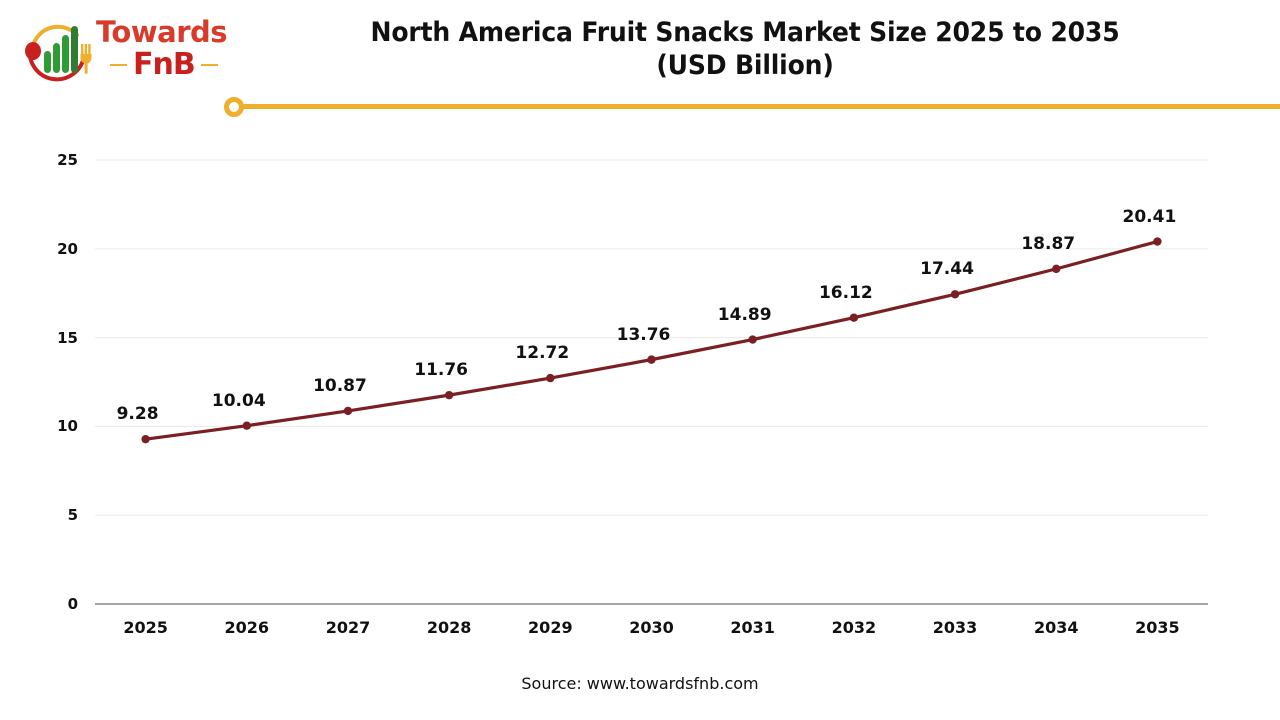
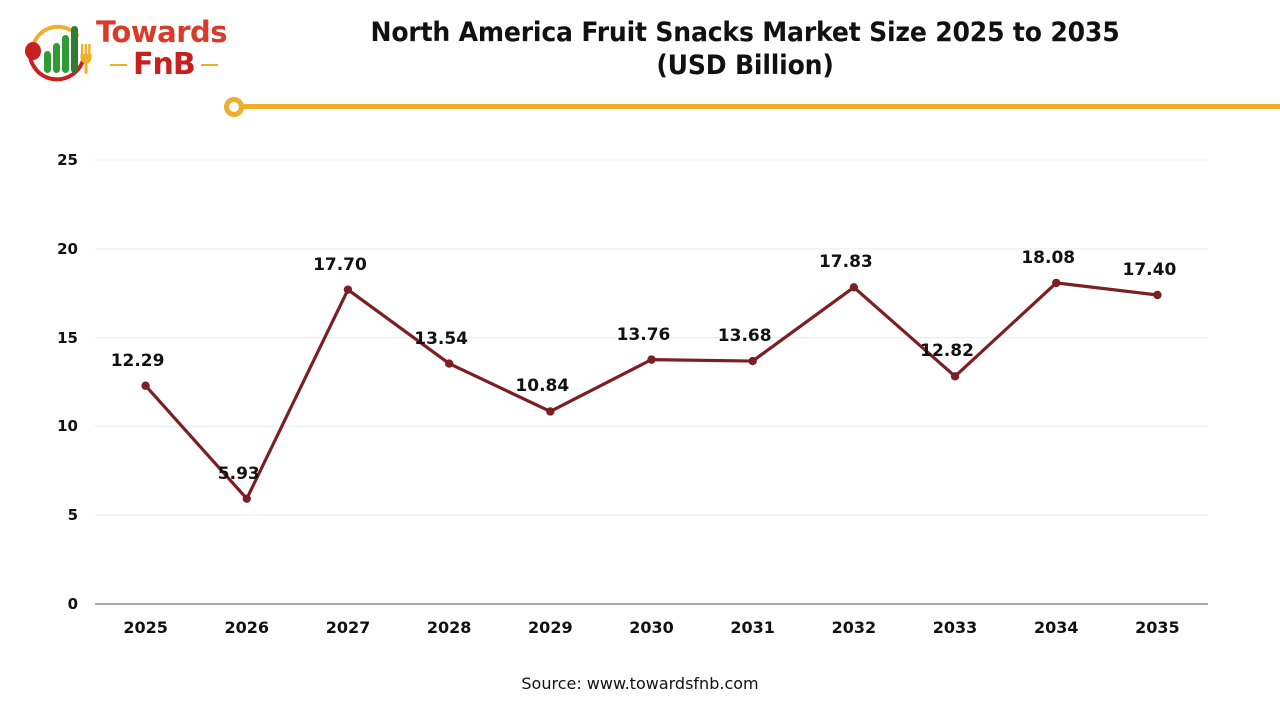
2025: 9.28 -> 12.29
2026: 10.04 -> 5.93
2027: 10.87 -> 17.70
2028: 11.76 -> 13.54
2029: 12.72 -> 10.84
2031: 14.89 -> 13.68
2032: 16.12 -> 17.83
2033: 17.44 -> 12.82
2034: 18.87 -> 18.08
2035: 20.41 -> 17.40
